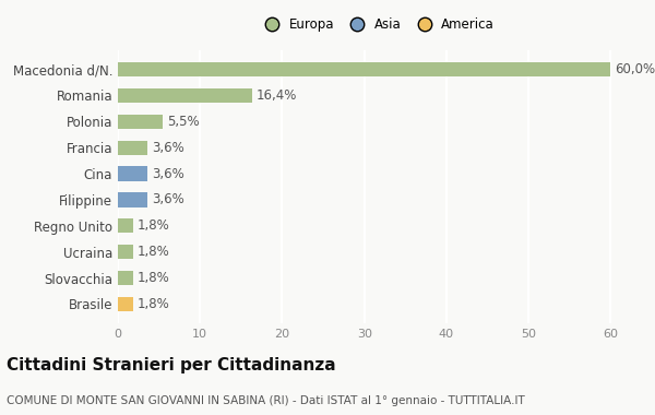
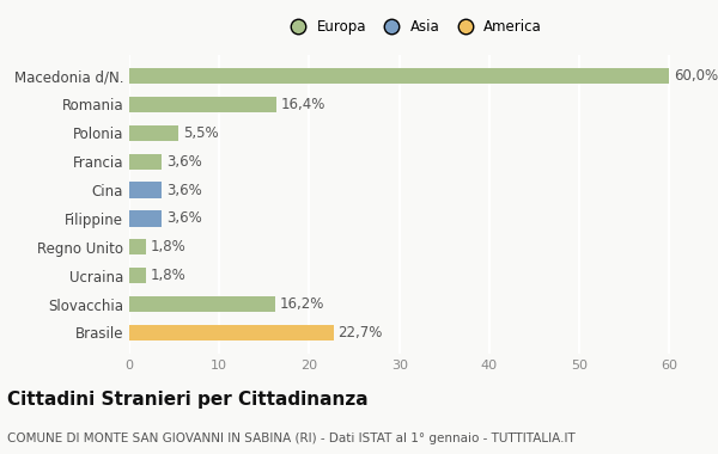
Slovacchia: 1,8% -> 16,2%
Brasile: 1,8% -> 22,7%
